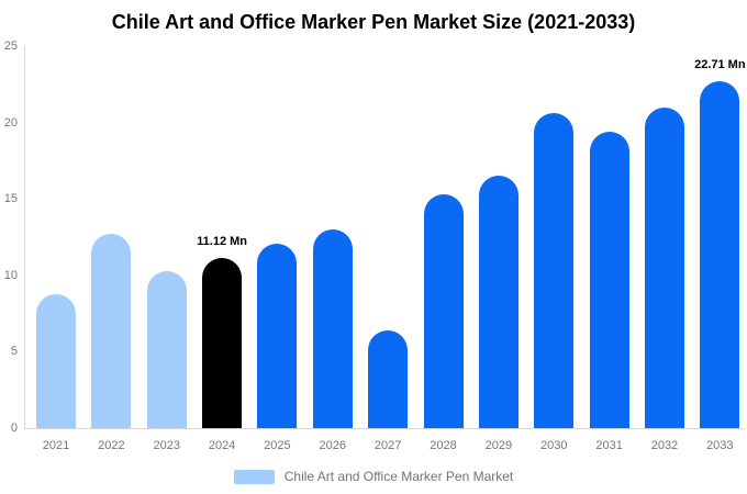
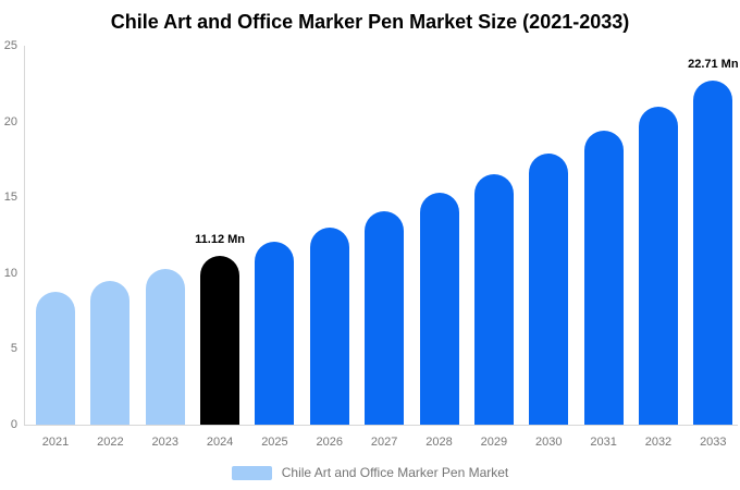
2022: 12.7 -> 9.5
2027: 6.4 -> 14.1
2030: 20.6 -> 17.9
